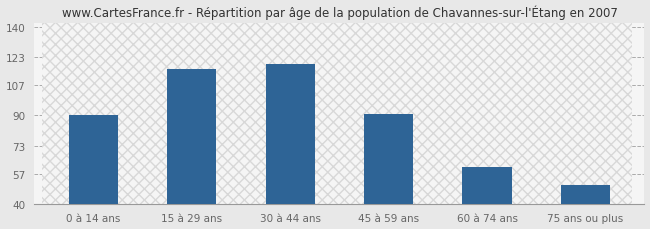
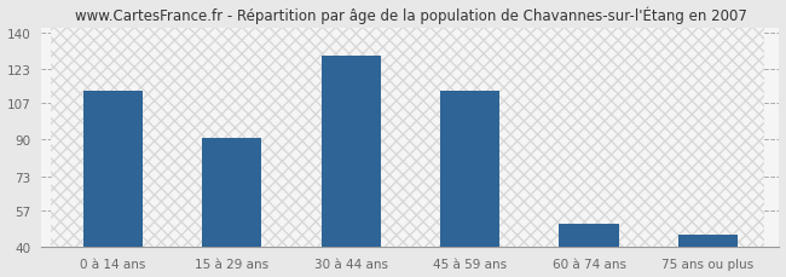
0 à 14 ans: 90 -> 113
15 à 29 ans: 116 -> 91
30 à 44 ans: 119 -> 129
45 à 59 ans: 91 -> 113
60 à 74 ans: 61 -> 51
75 ans ou plus: 51 -> 46
